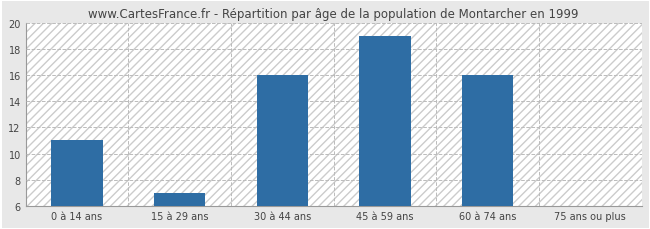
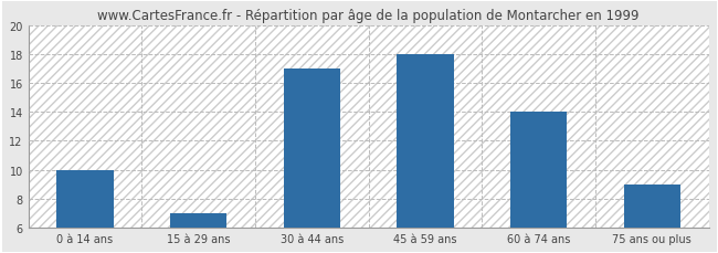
0 à 14 ans: 11 -> 10
30 à 44 ans: 16 -> 17
45 à 59 ans: 19 -> 18
60 à 74 ans: 16 -> 14
75 ans ou plus: 6 -> 9
